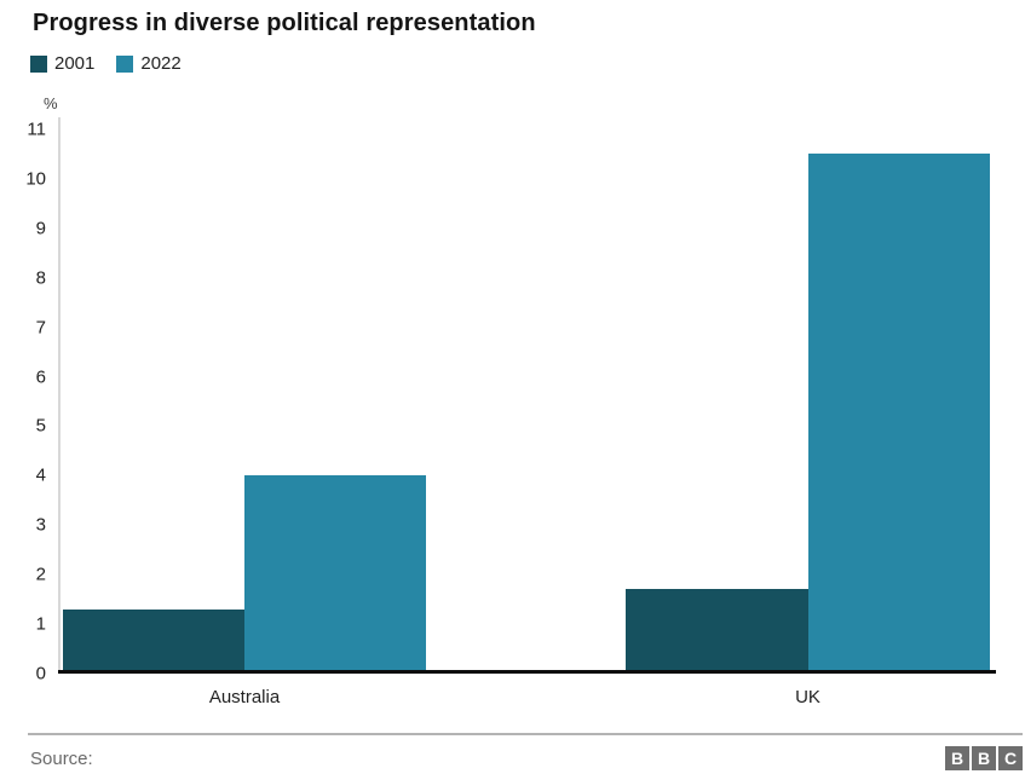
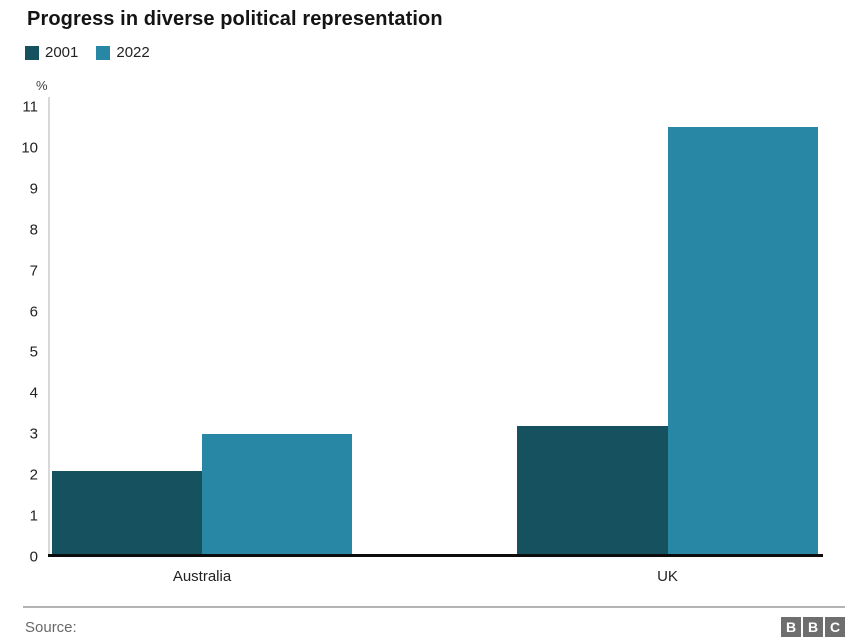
2001/Australia: 1.3 -> 2.1
2022/Australia: 4.0 -> 3.0
2001/UK: 1.7 -> 3.2
